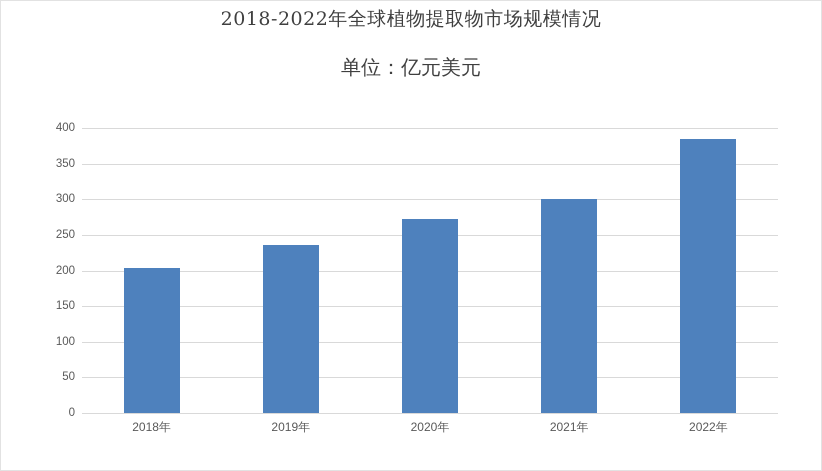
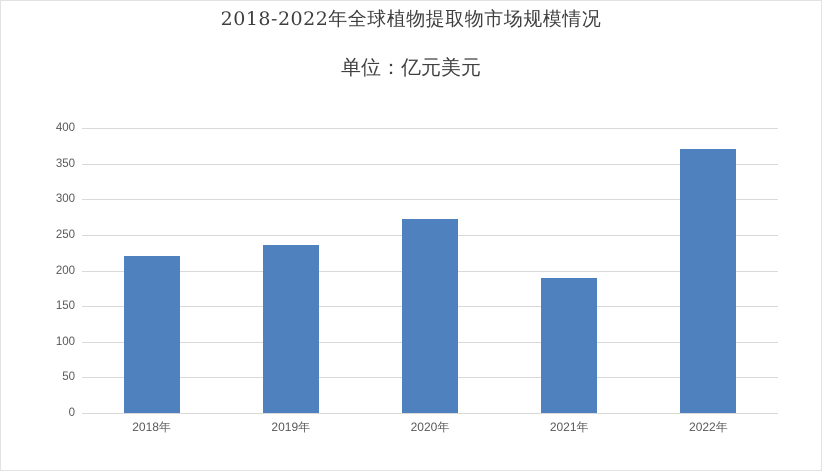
2018年: 200 -> 220
2021年: 300 -> 190
2022年: 380 -> 370
